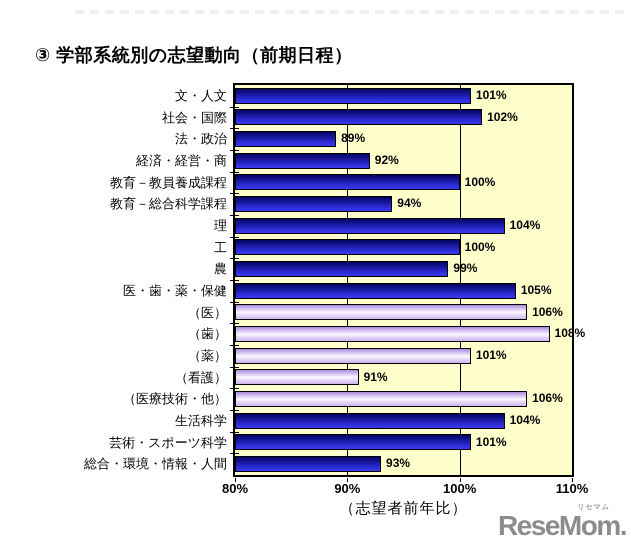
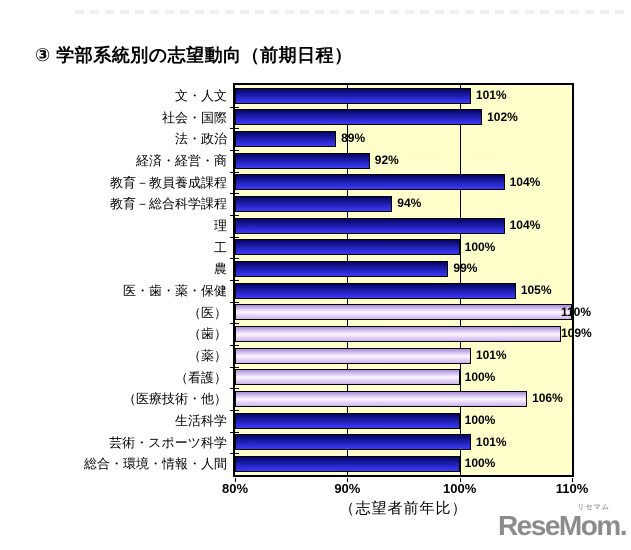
教育－教員養成課程: 100% -> 104%
（医）: 106% -> 110%
（歯）: 108% -> 109%
（看護）: 91% -> 100%
生活科学: 104% -> 100%
総合・環境・情報・人間: 93% -> 100%
